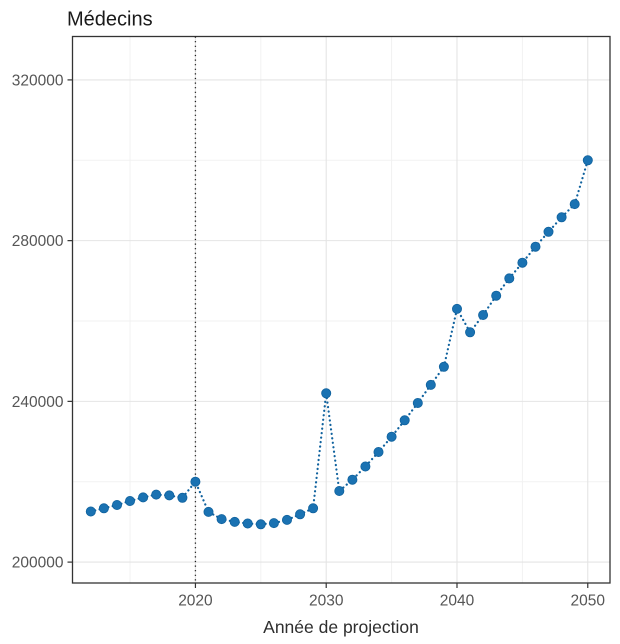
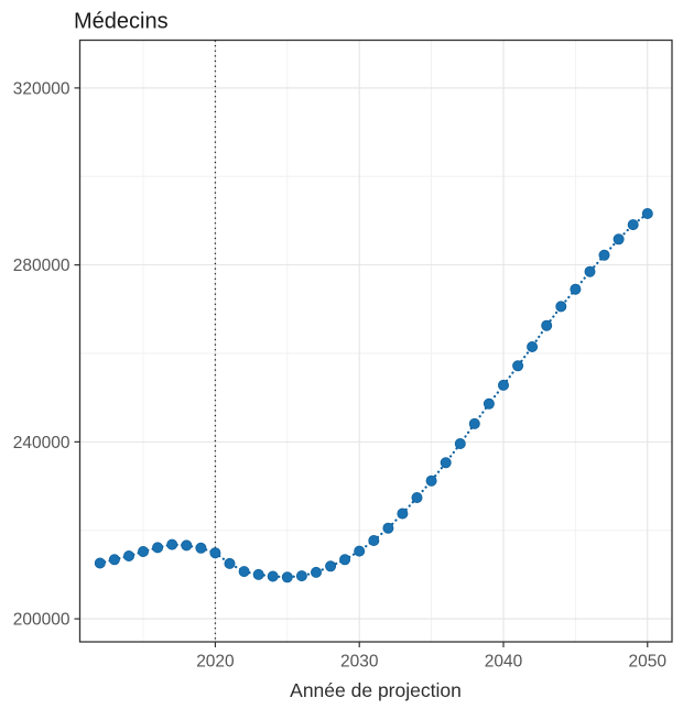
2020: 220000 -> 215000
2030: 242000 -> 215000
2040: 263000 -> 253000
2050: 300000 -> 292000
